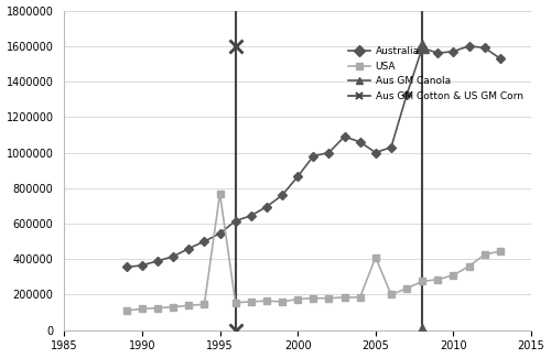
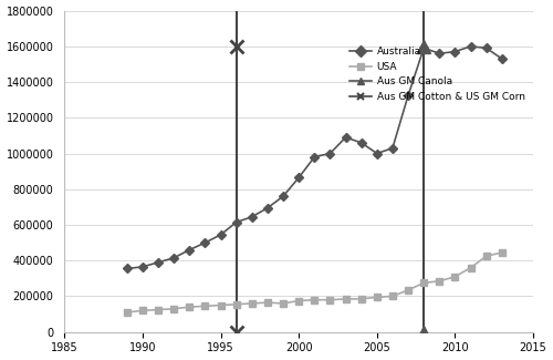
USA/1995: 770000 -> 150000
USA/2005: 410000 -> 200000
